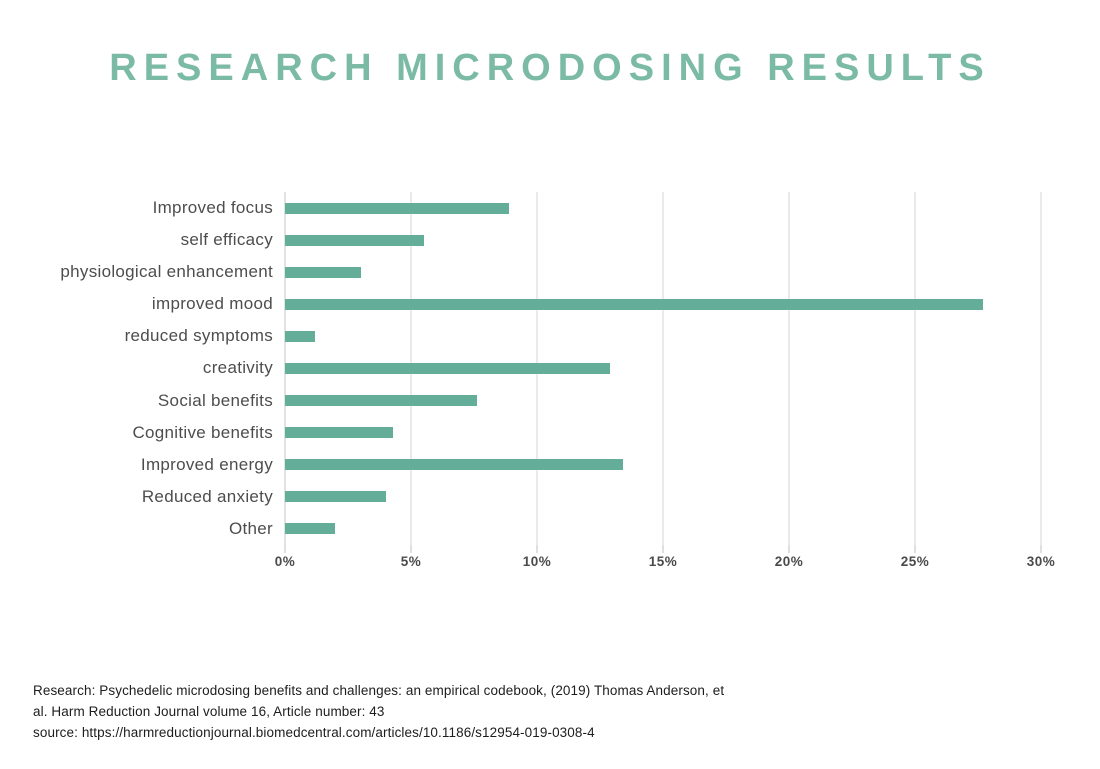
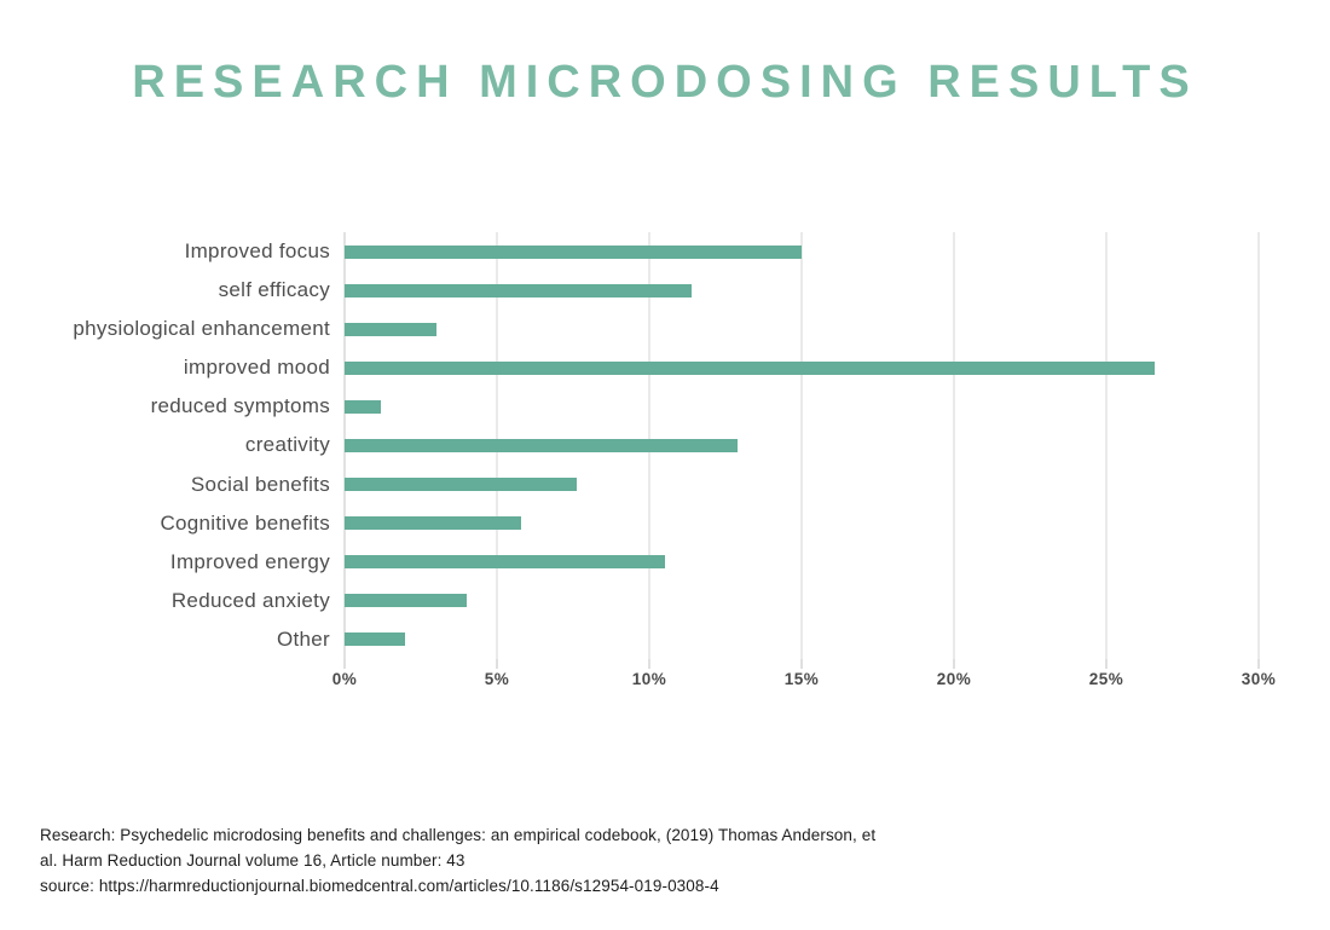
Improved focus: 8.9% -> 15.0%
self efficacy: 5.5% -> 11.4%
improved mood: 27.7% -> 26.6%
Cognitive benefits: 4.3% -> 5.8%
Improved energy: 13.4% -> 10.5%
